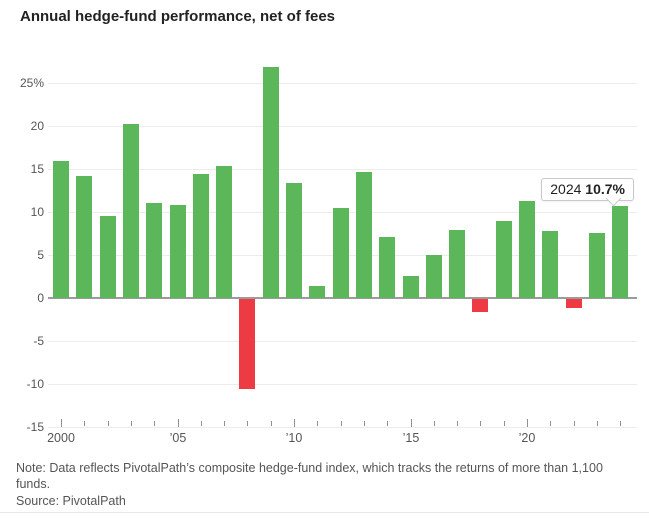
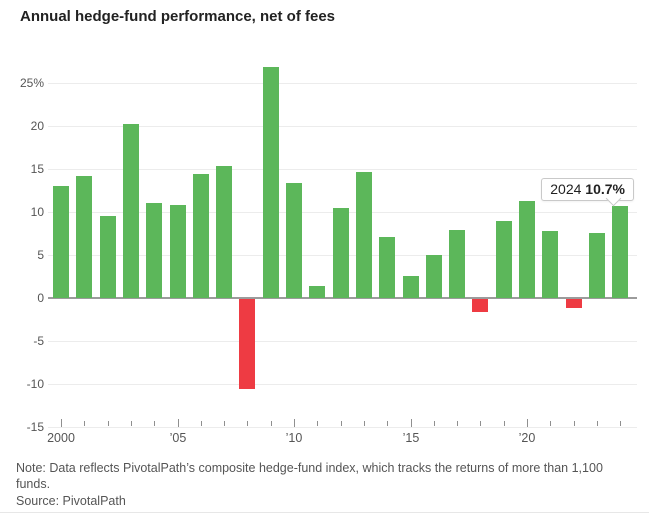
2000: 16% -> 13%
